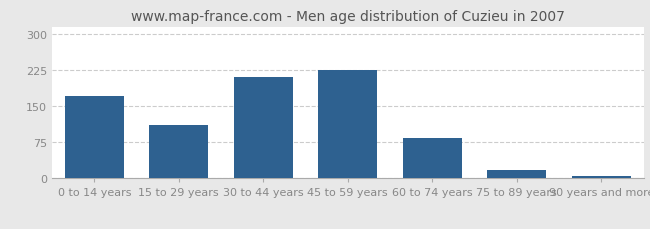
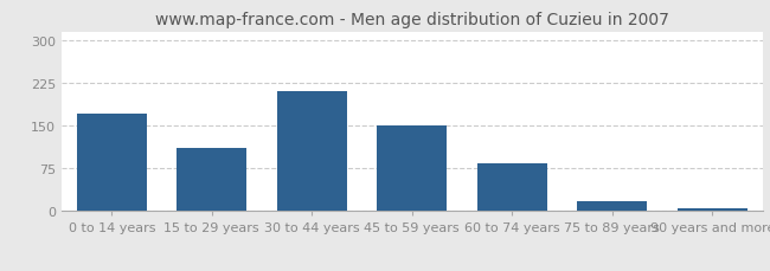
45 to 59 years: 225 -> 150
